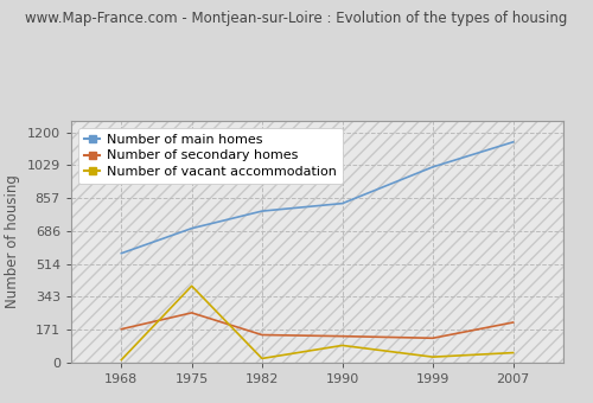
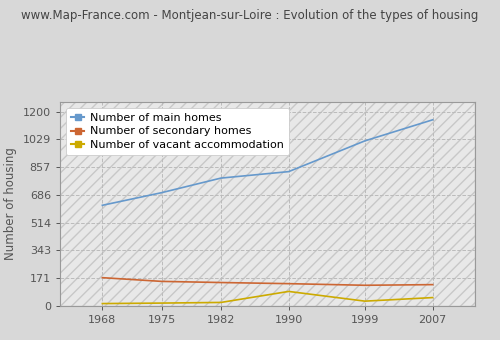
Number of main homes/1968: 570 -> 620
Number of secondary homes/1975: 260 -> 150
Number of vacant accommodation/1975: 400 -> 20
Number of secondary homes/2007: 210 -> 130
